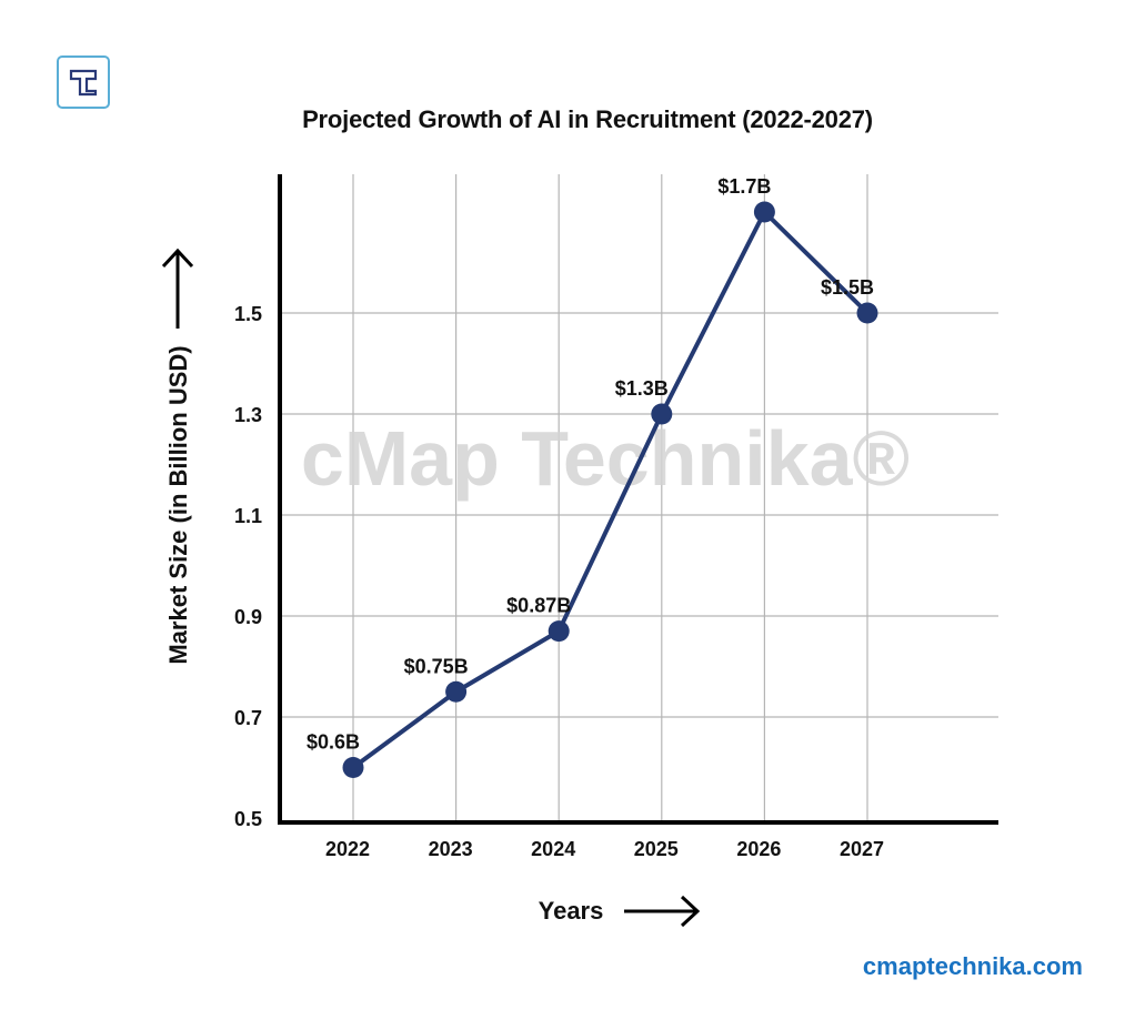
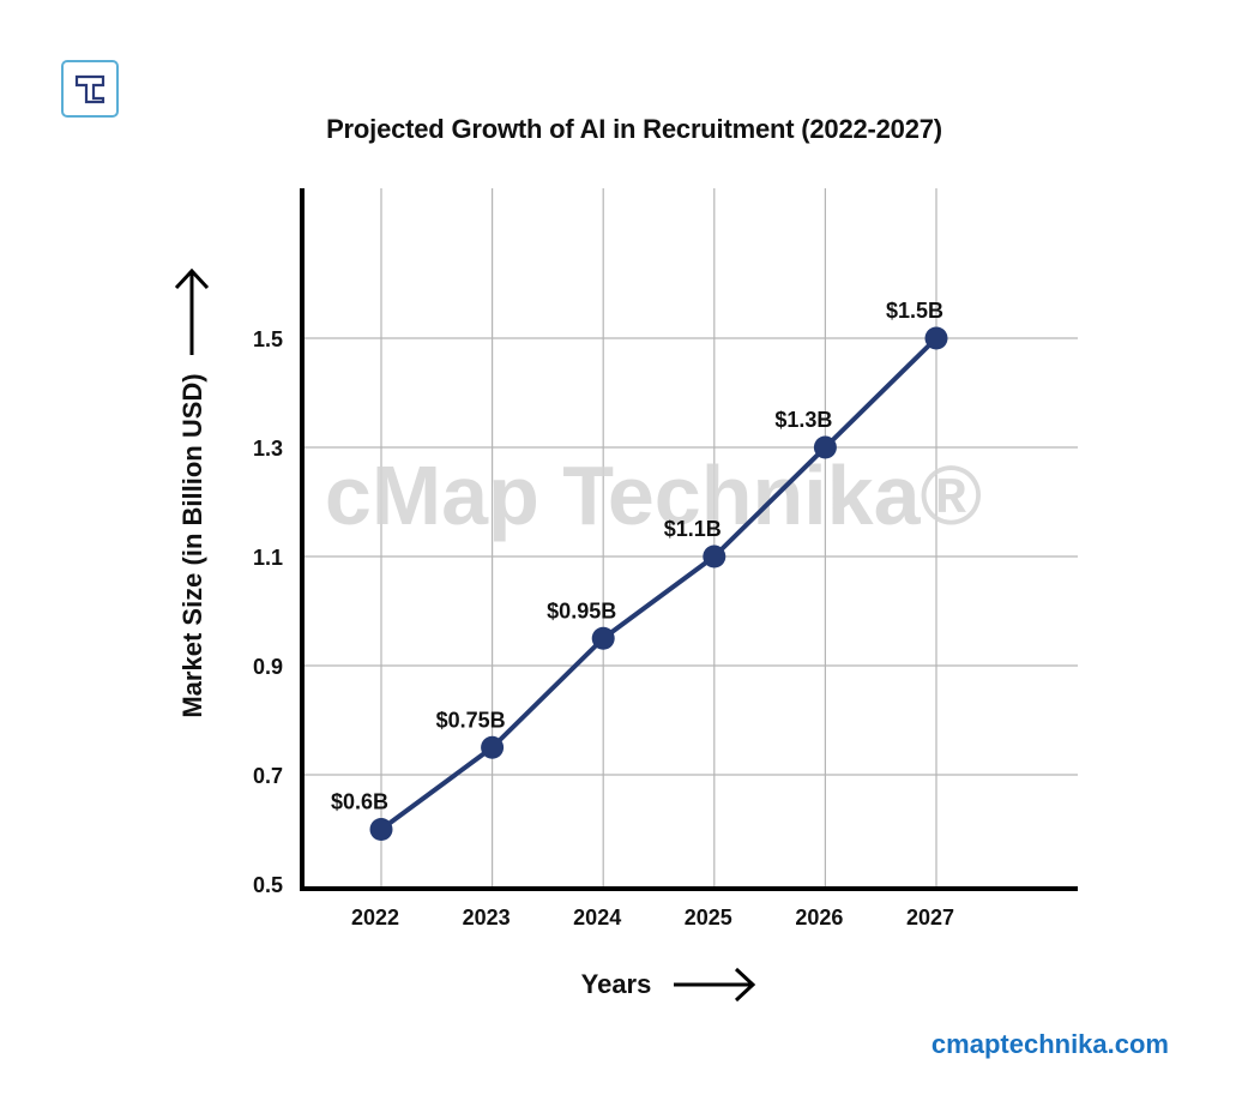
2024: $0.87B -> $0.95B
2025: $1.3B -> $1.1B
2026: $1.7B -> $1.3B
